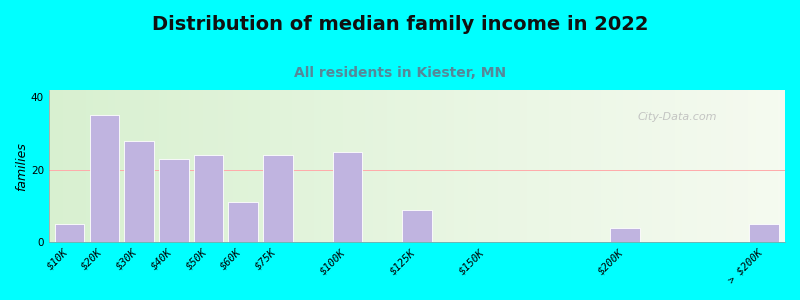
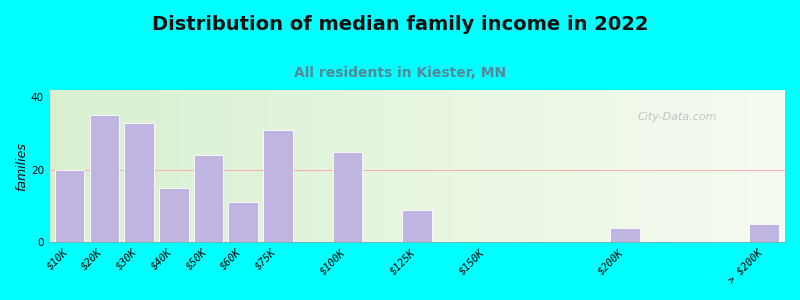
$10K: 5 -> 20
$30K: 28 -> 33
$40K: 23 -> 15
$75K: 24 -> 31
